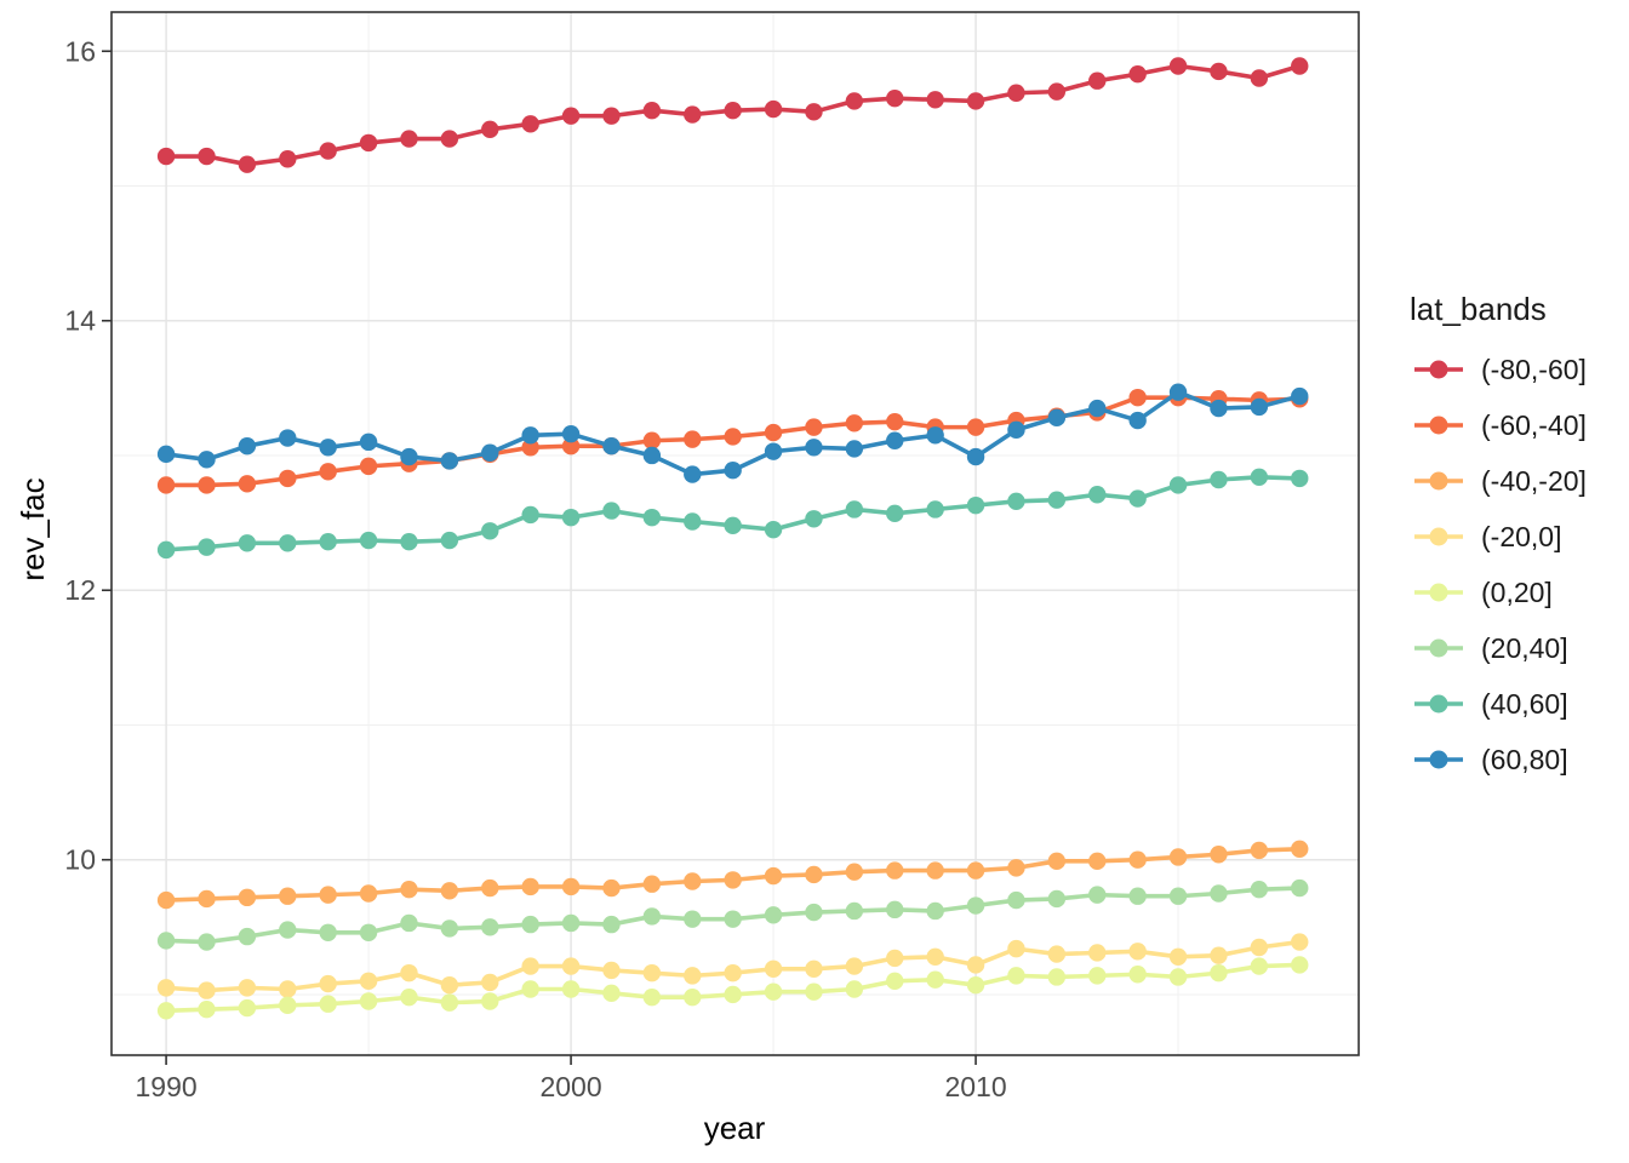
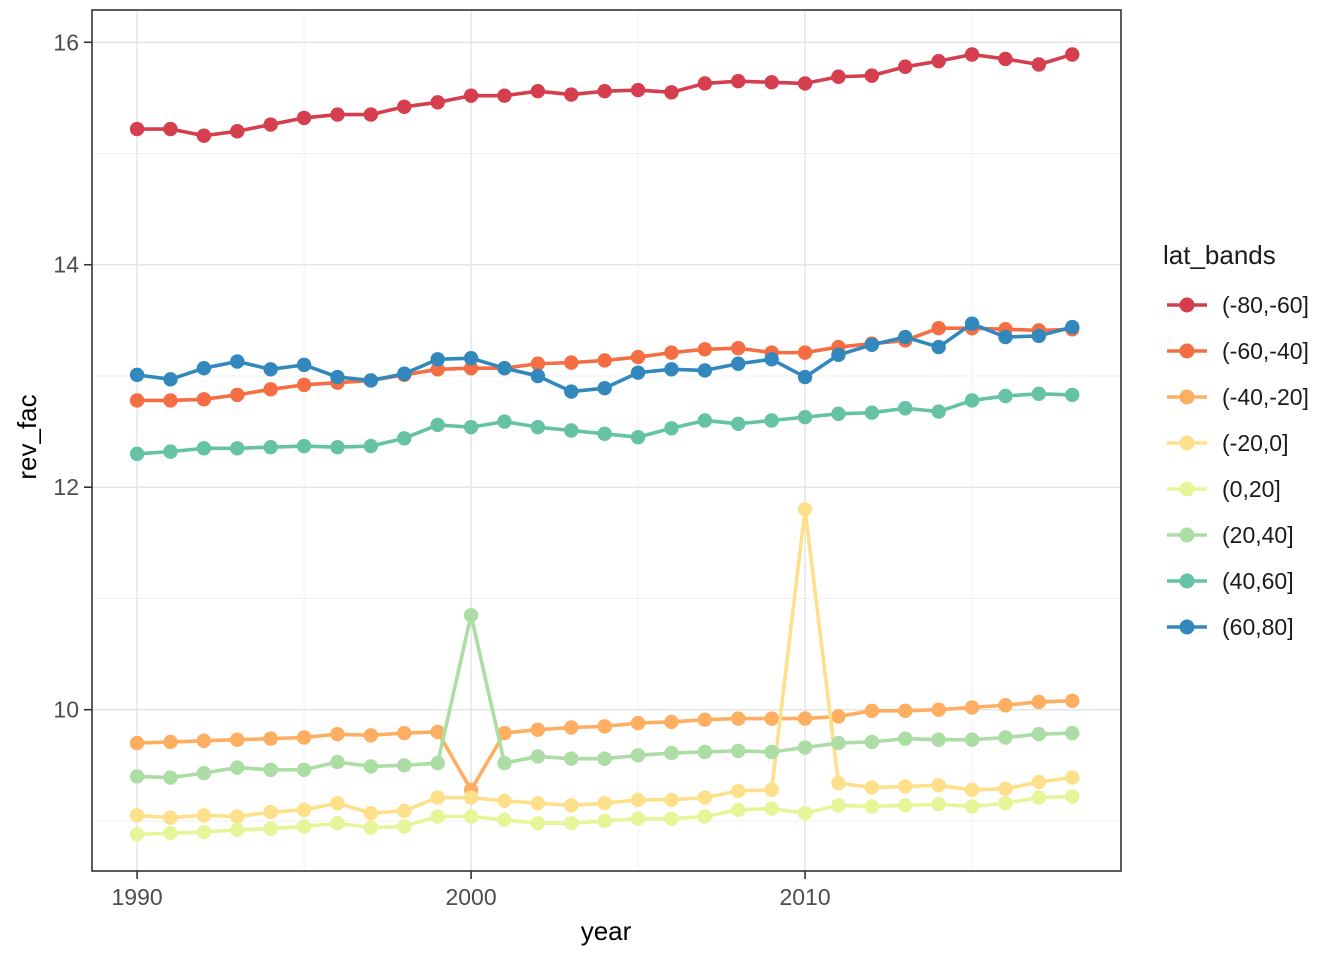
(-40,-20]/2000: 9.80 -> 9.28
(20,40]/2000: 9.53 -> 10.85
(-20,0]/2010: 9.22 -> 11.80
